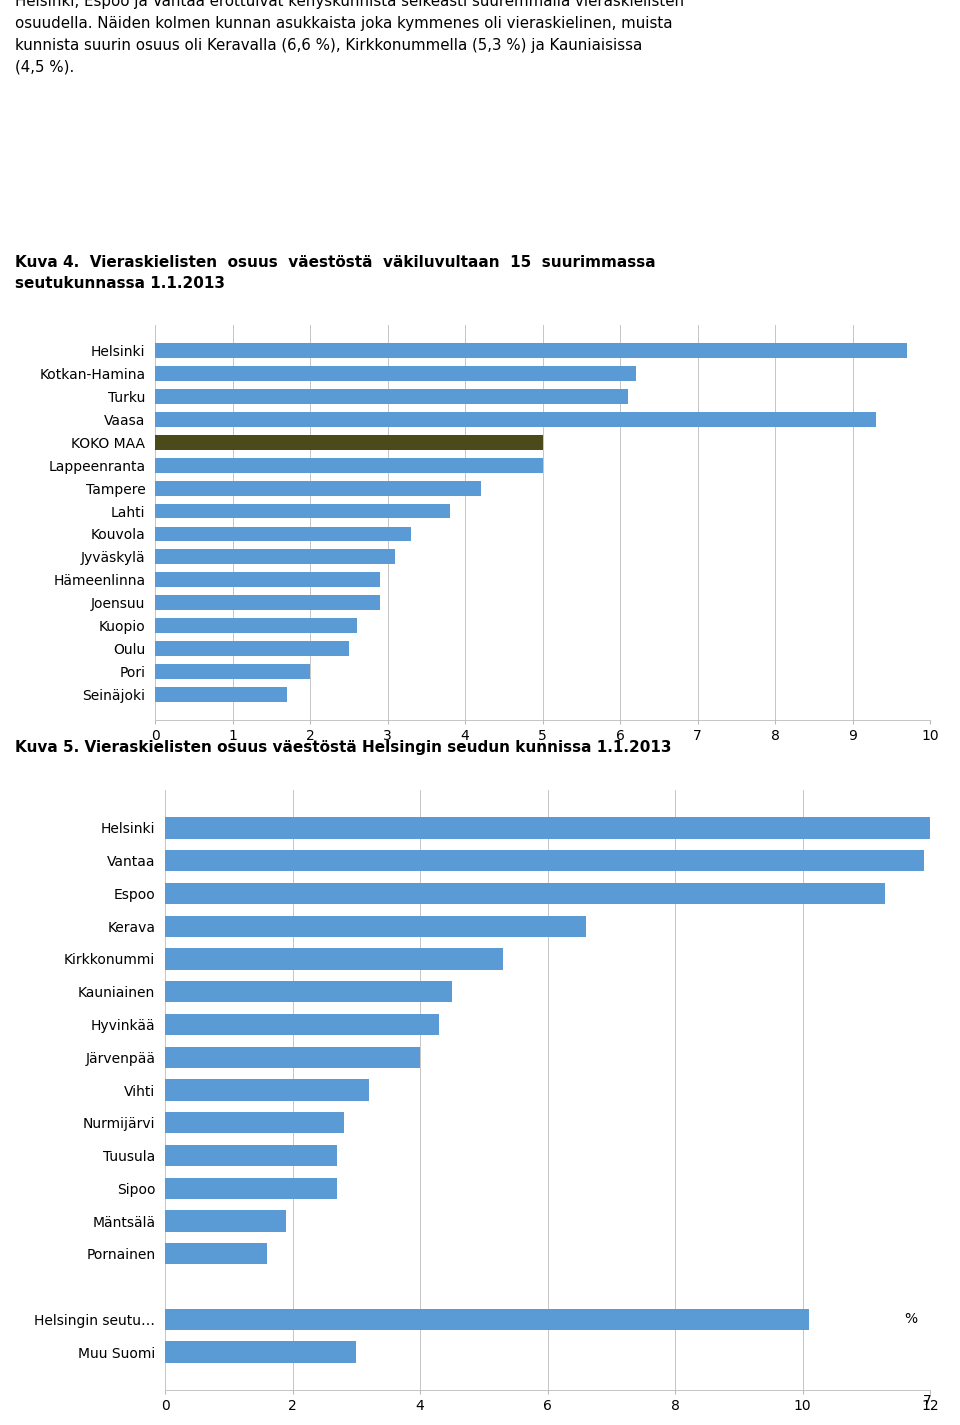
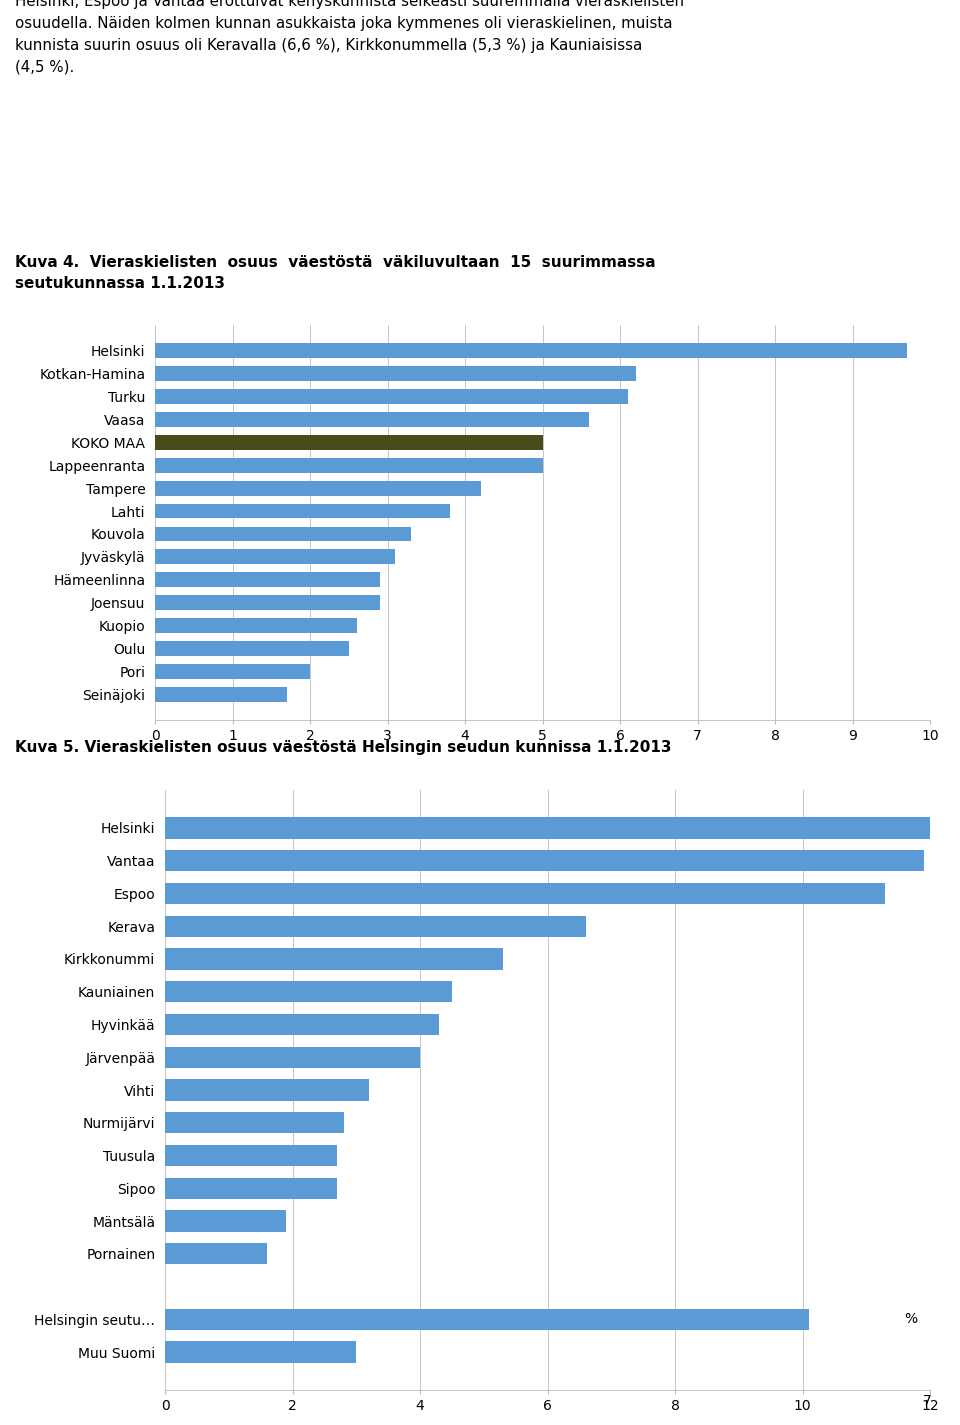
Vaasa: 9.3 -> 5.6
